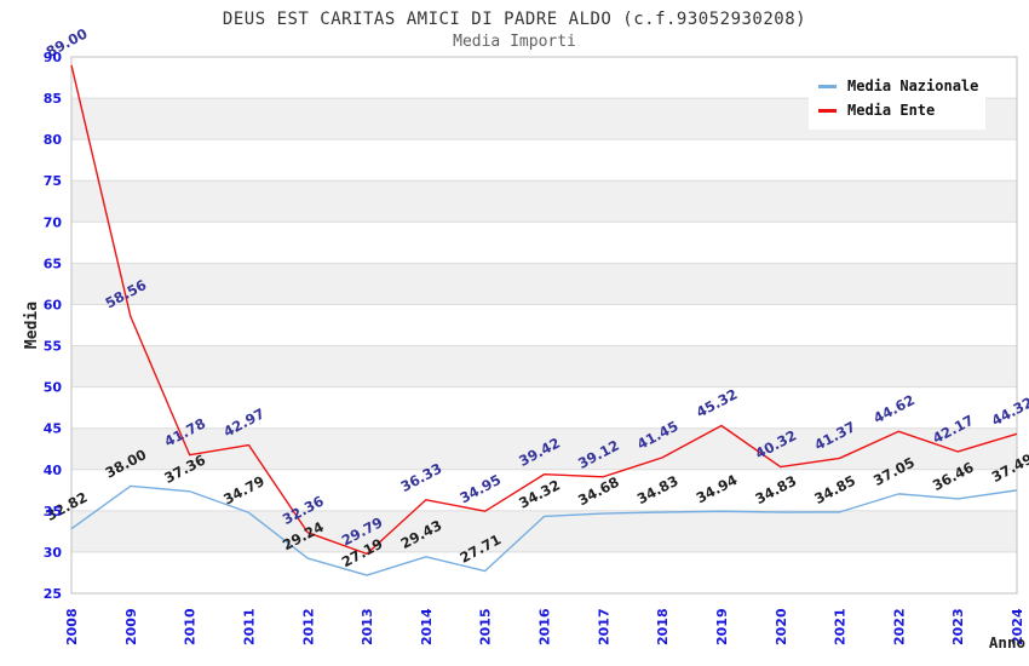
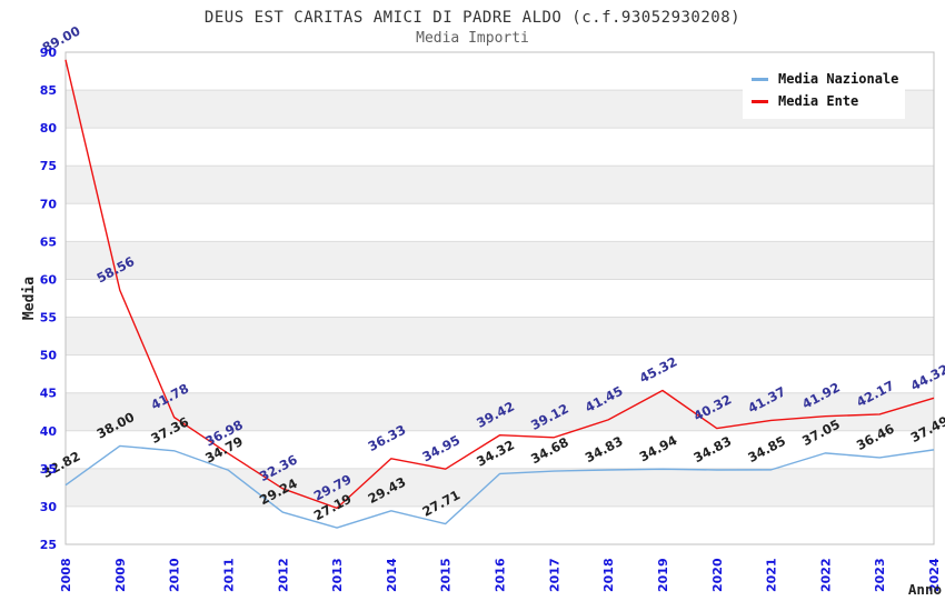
Media Ente/2011: 42.97 -> 36.98
Media Ente/2022: 44.62 -> 41.92
